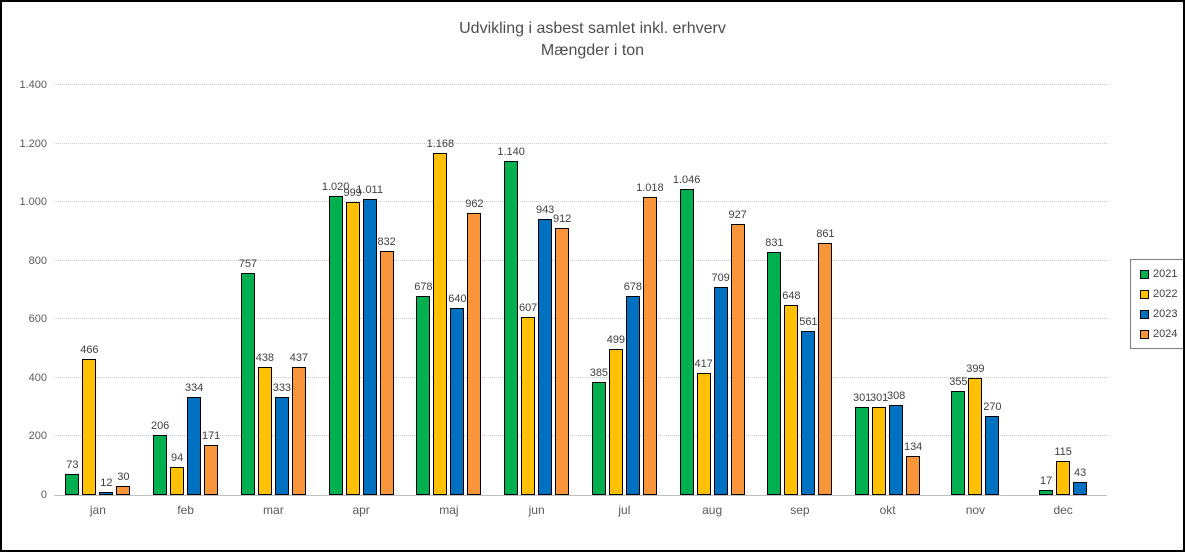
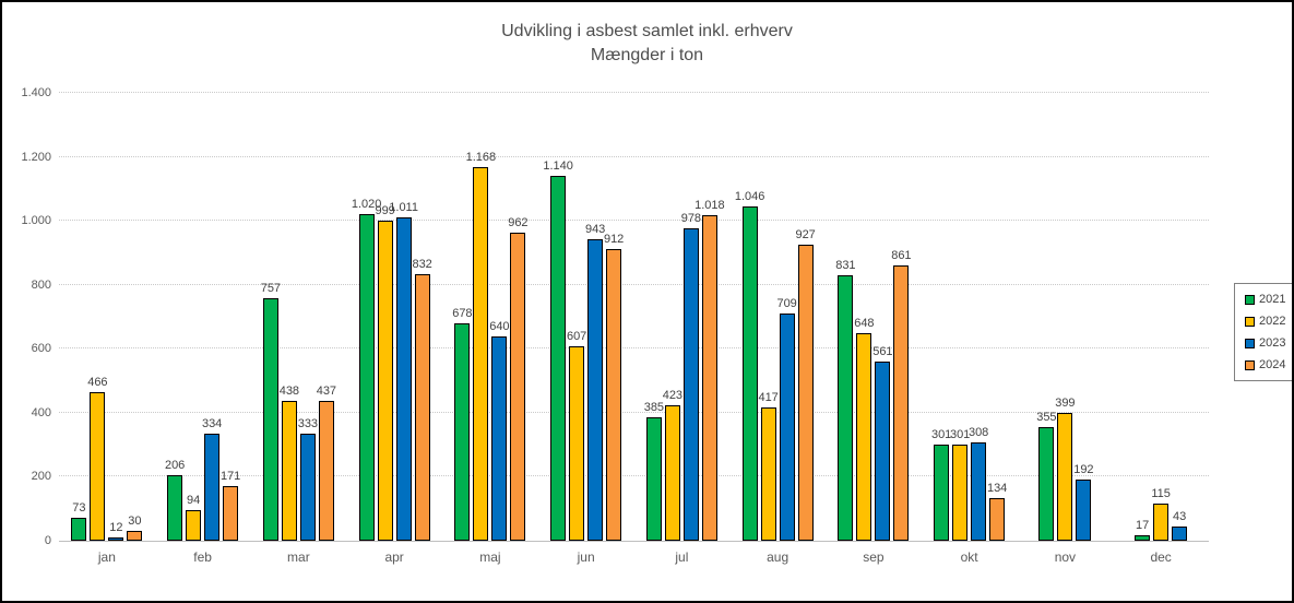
2022/jul: 499 -> 423
2023/jul: 678 -> 978
2023/nov: 270 -> 192
